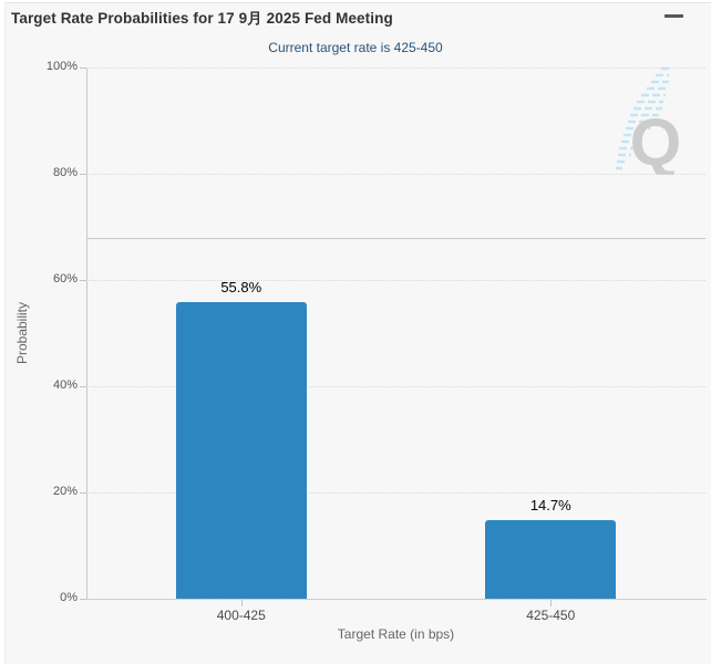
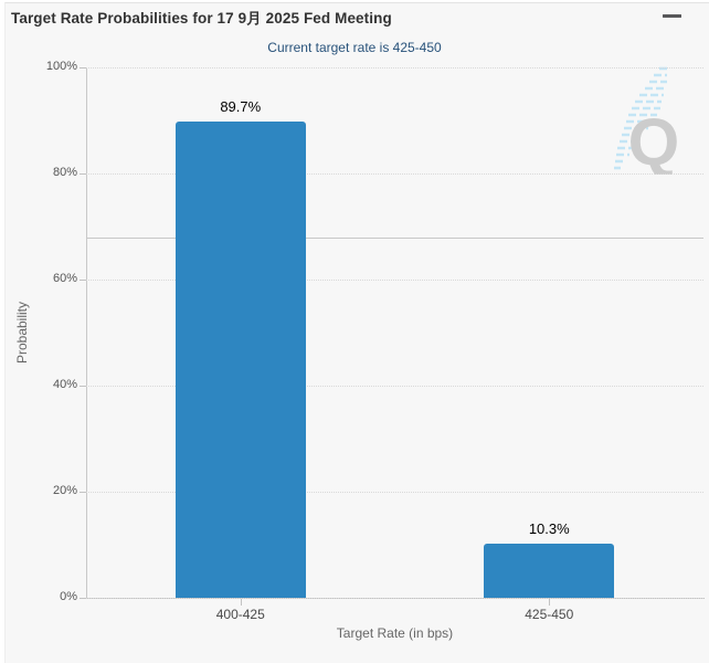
400-425: 55.8% -> 89.7%
425-450: 14.7% -> 10.3%
